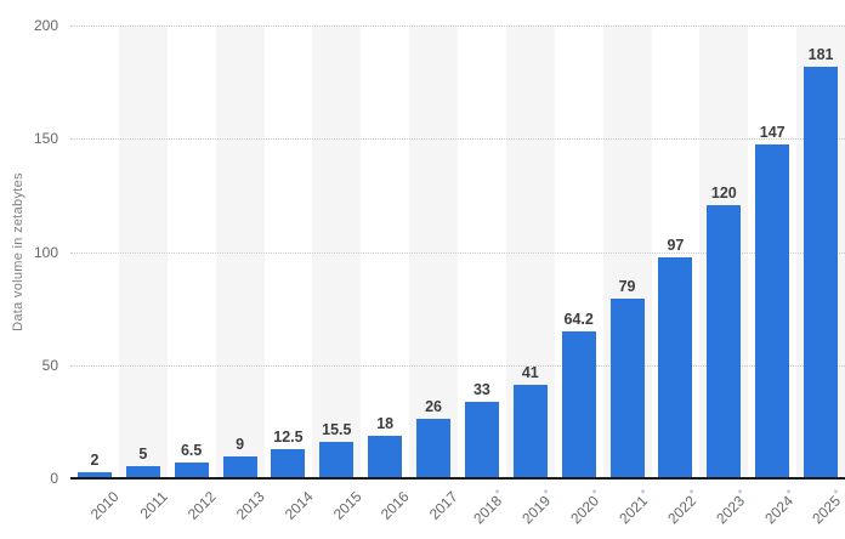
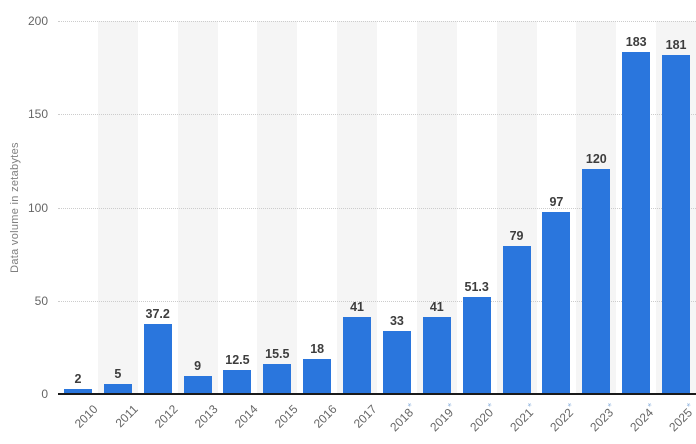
2012: 6.5 -> 37.2
2017: 26 -> 41
2020*: 64.2 -> 51.3
2024*: 147 -> 183
